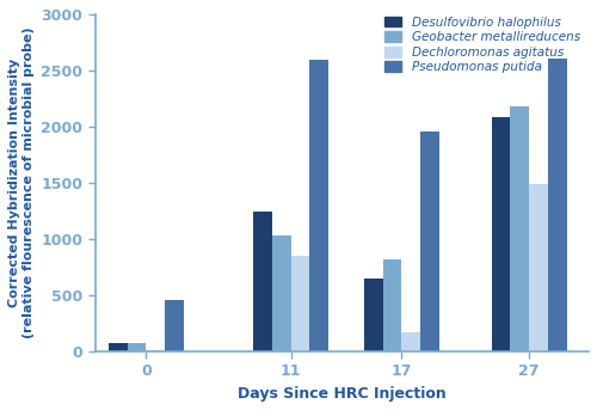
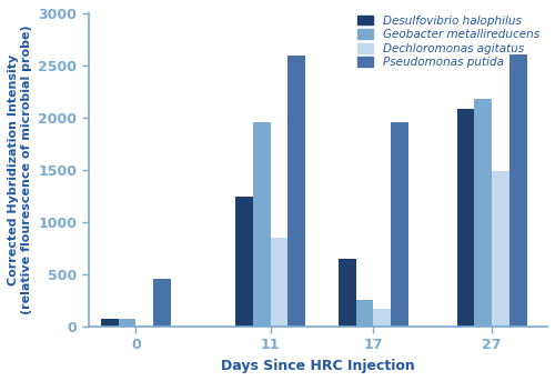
Geobacter metallireducens/11: 1030 -> 1960
Geobacter metallireducens/17: 820 -> 260
